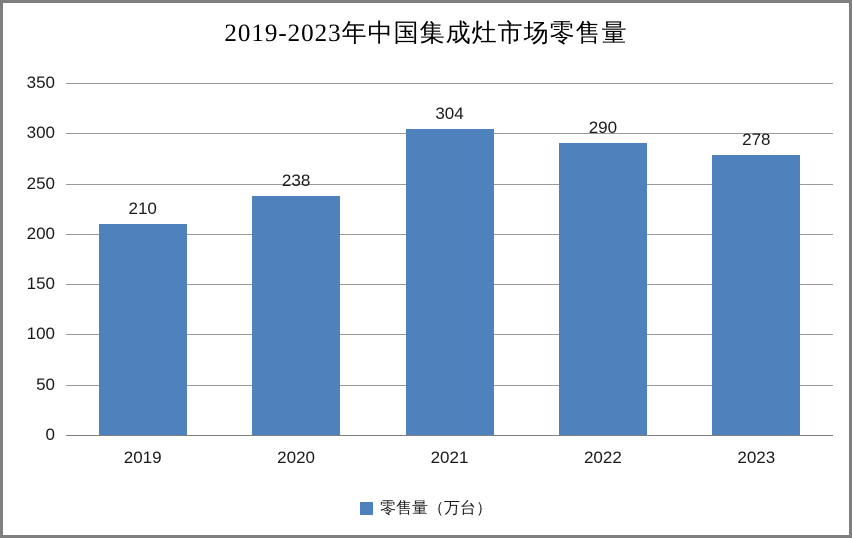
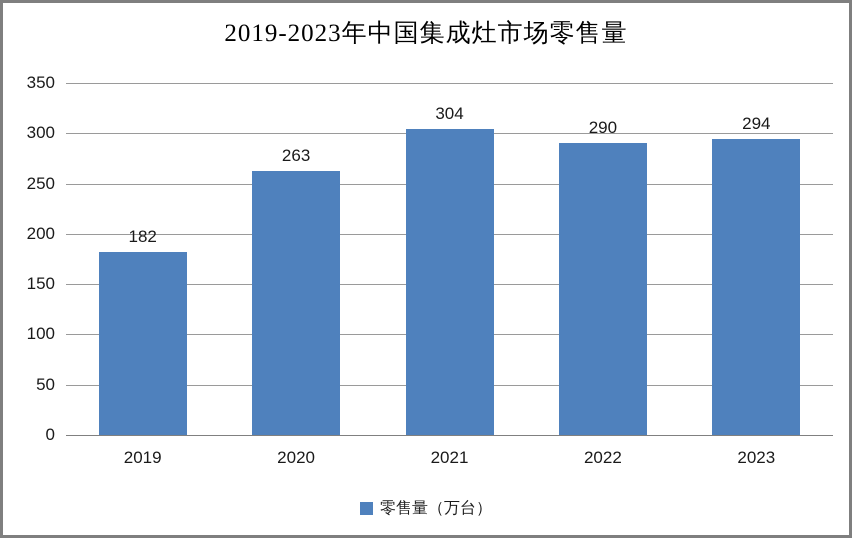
2019: 210 -> 182
2020: 238 -> 263
2023: 278 -> 294
